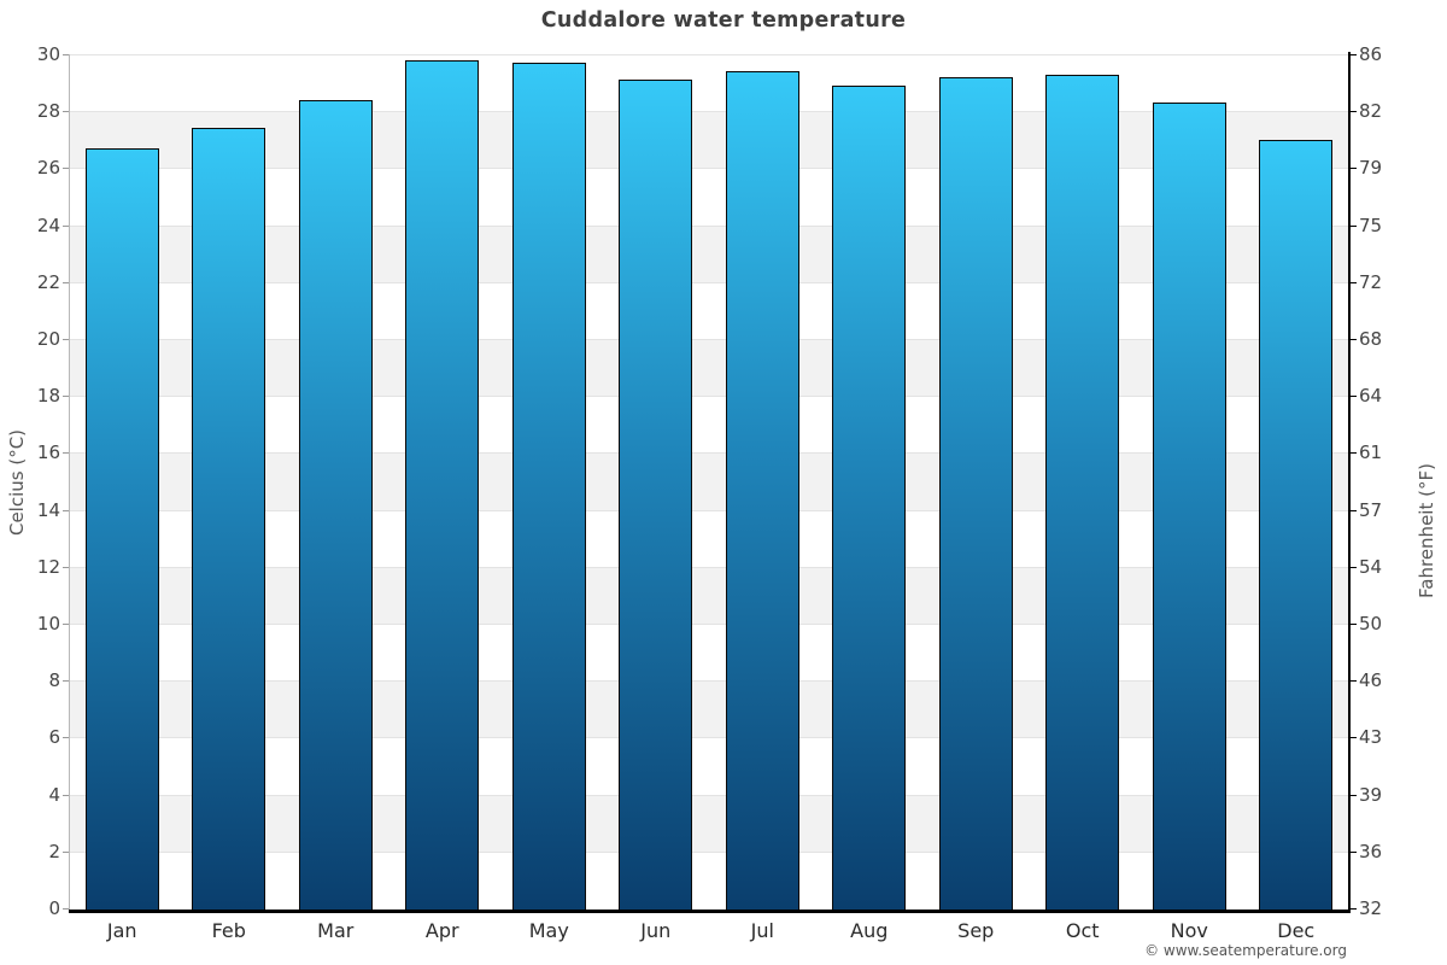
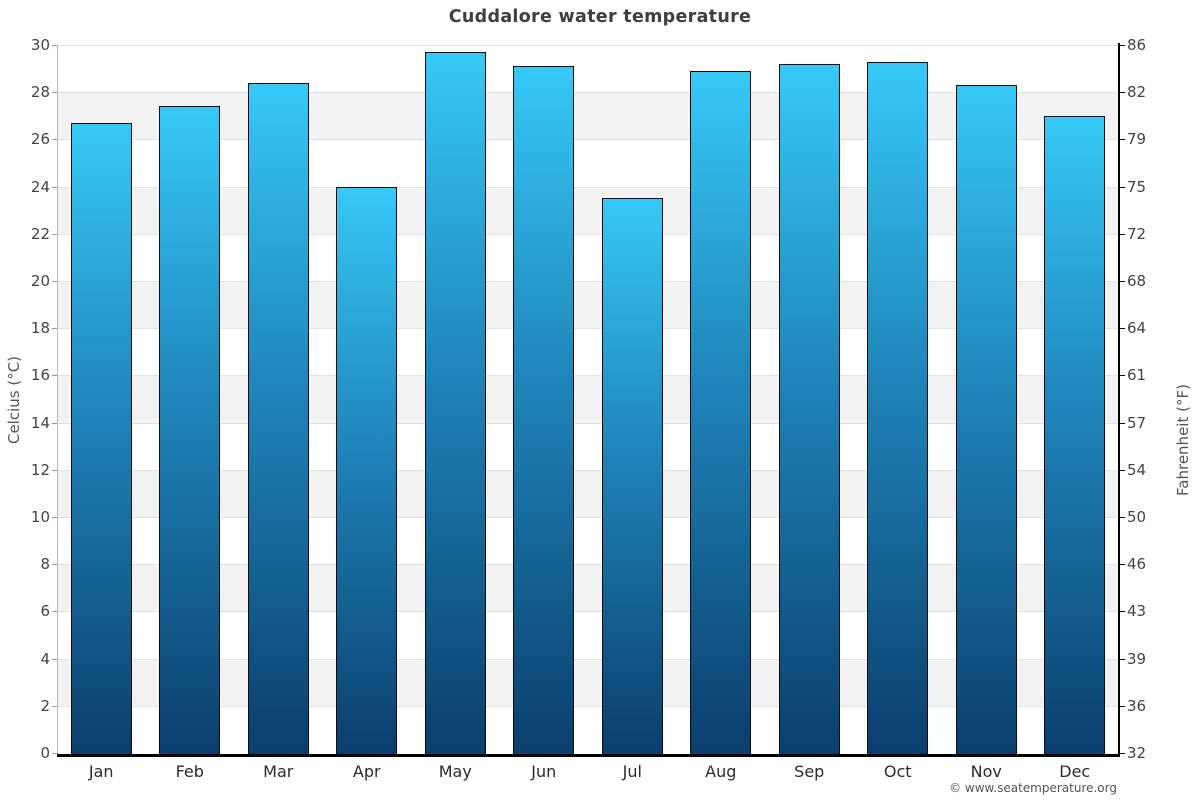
Apr: 29.8 -> 24.0
Jul: 29.4 -> 23.5
